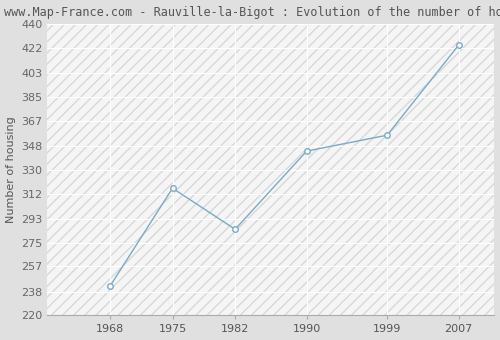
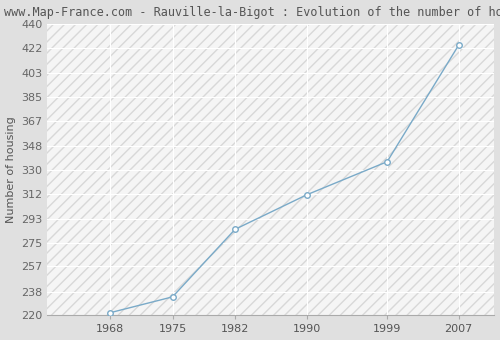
1968: 242 -> 222
1975: 316 -> 234
1990: 344 -> 311
1999: 356 -> 336
